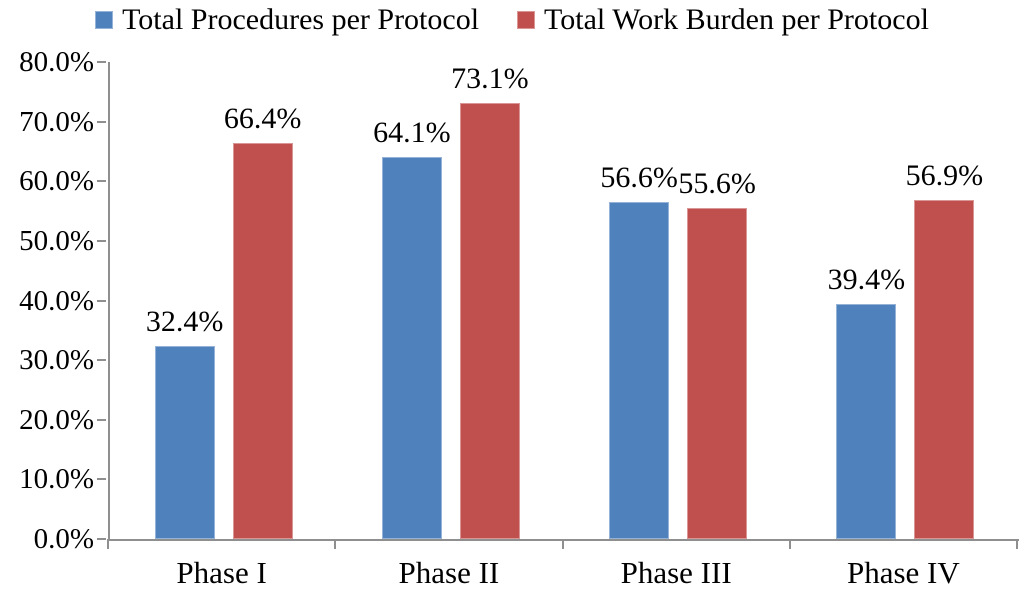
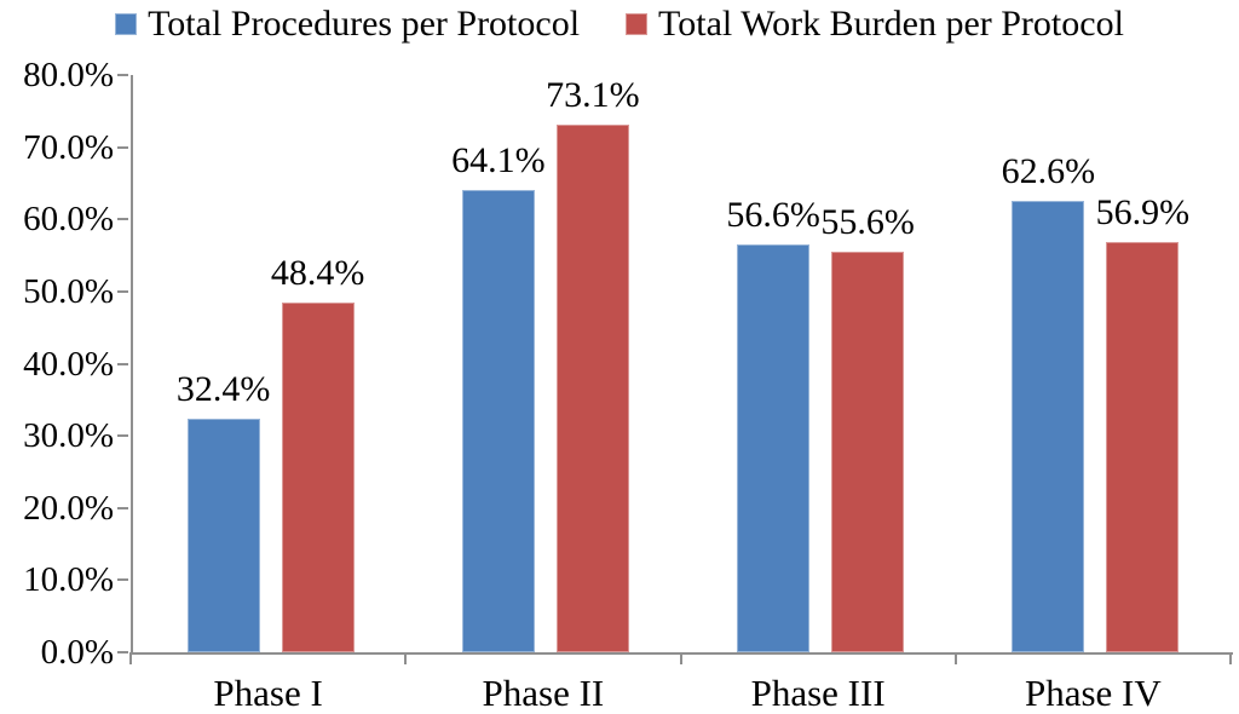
Total Work Burden per Protocol/Phase I: 66.4% -> 48.4%
Total Procedures per Protocol/Phase IV: 39.4% -> 62.6%
